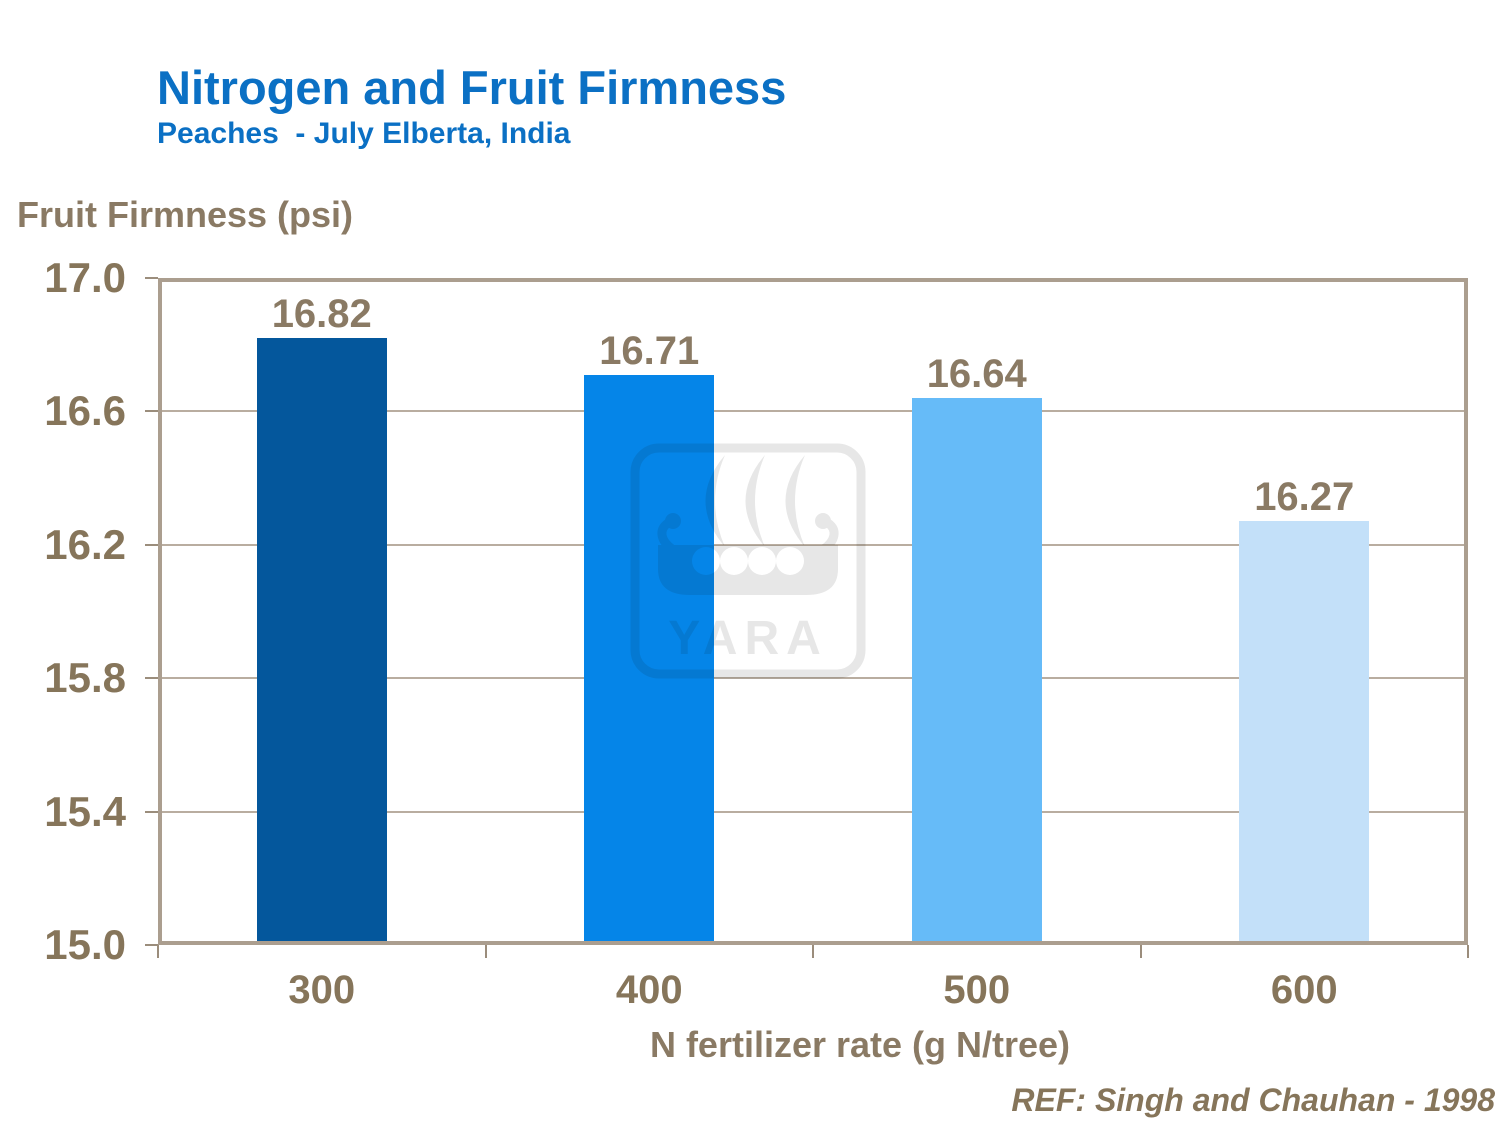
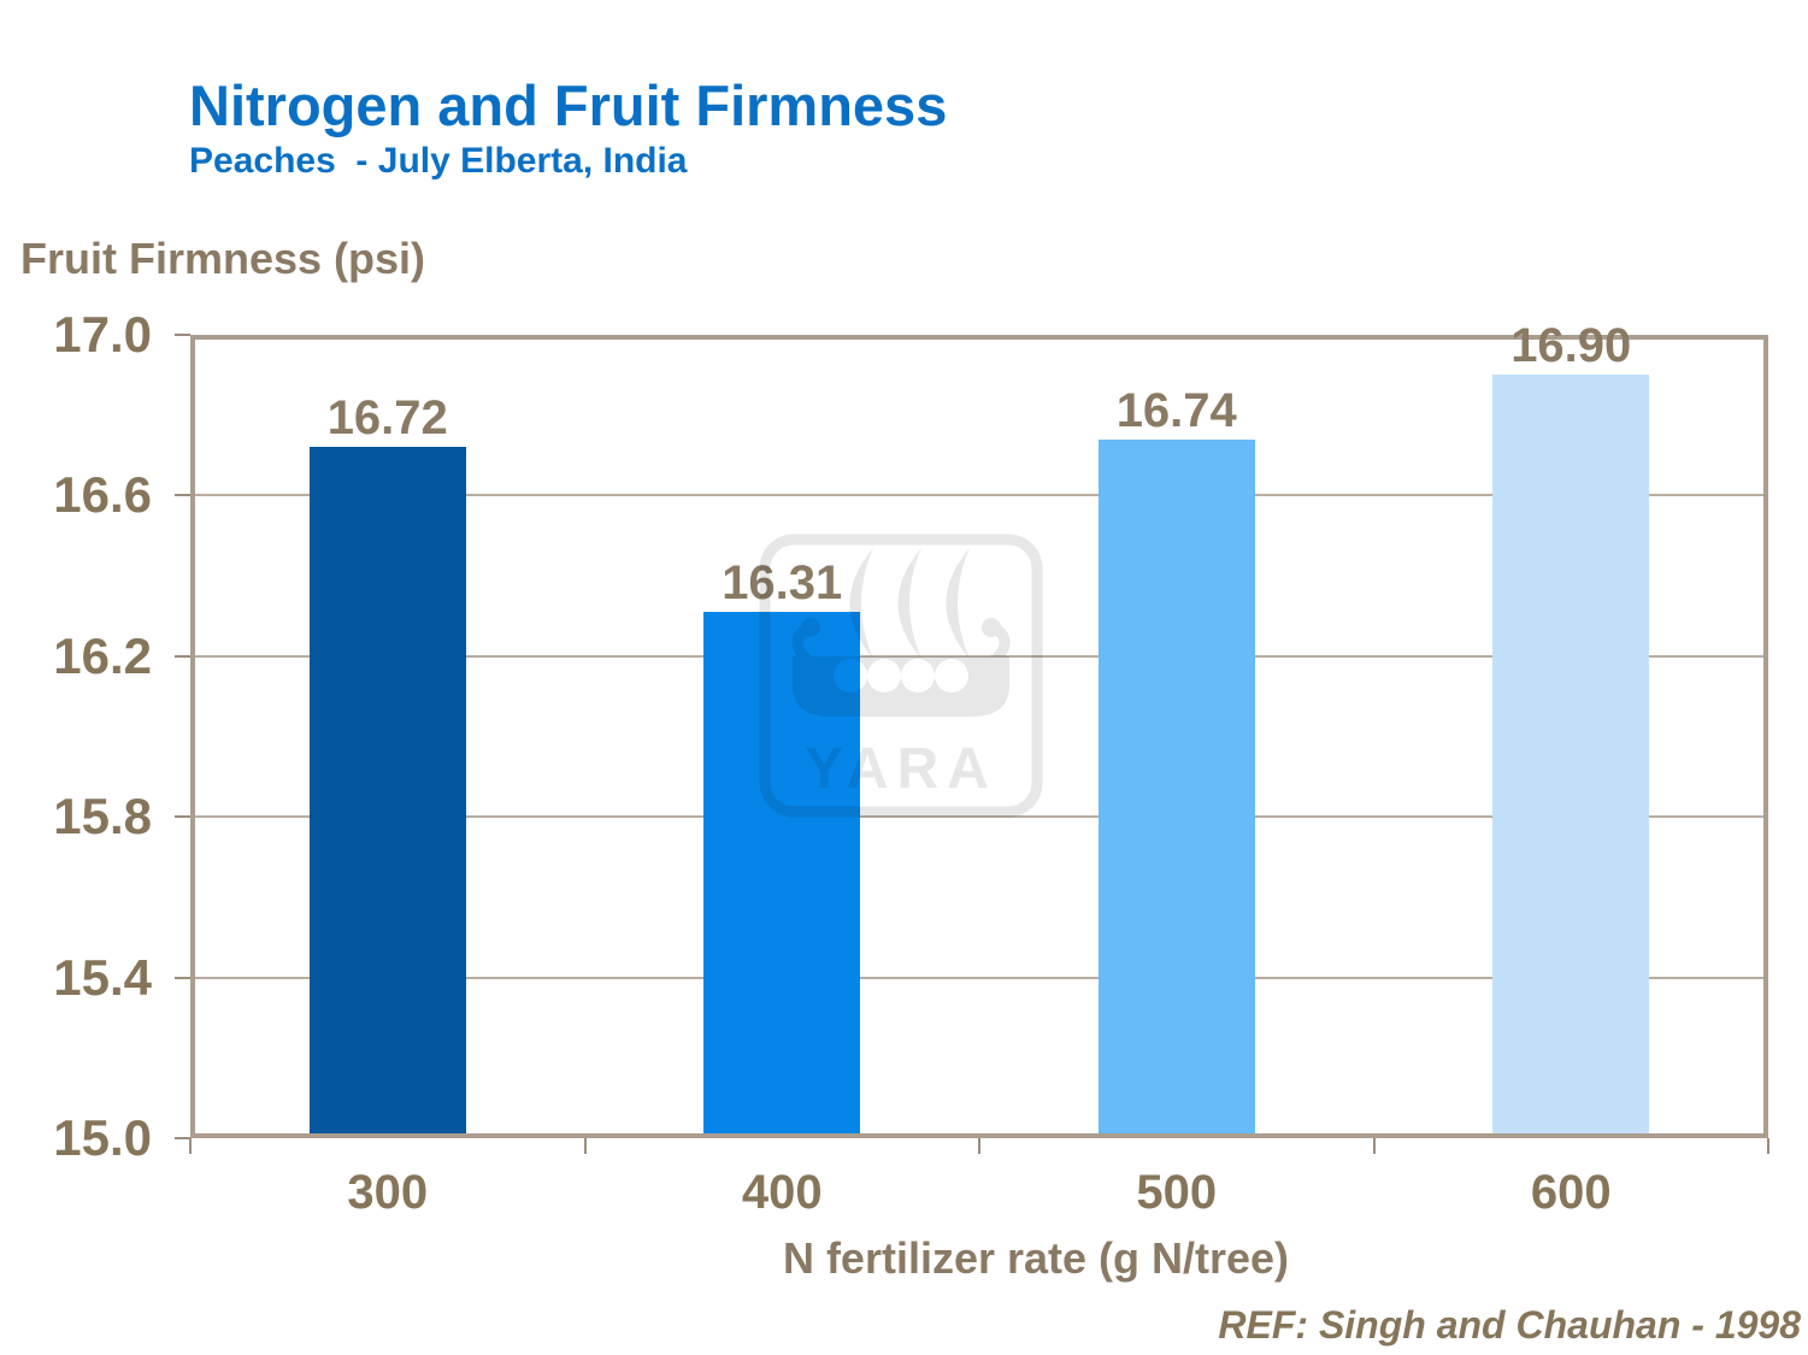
300: 16.82 -> 16.72
400: 16.71 -> 16.31
500: 16.64 -> 16.74
600: 16.27 -> 16.90
